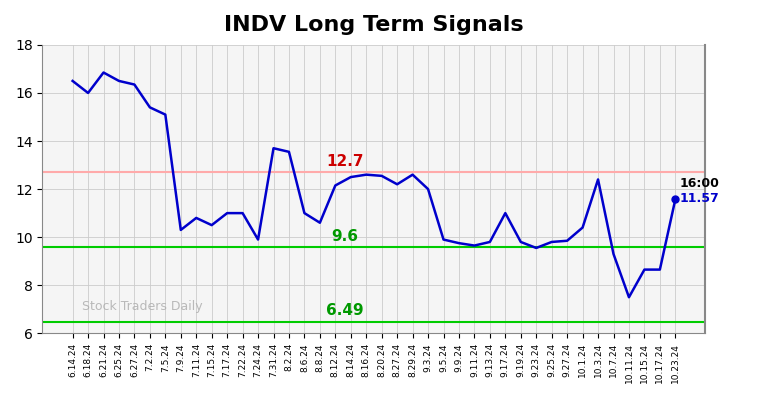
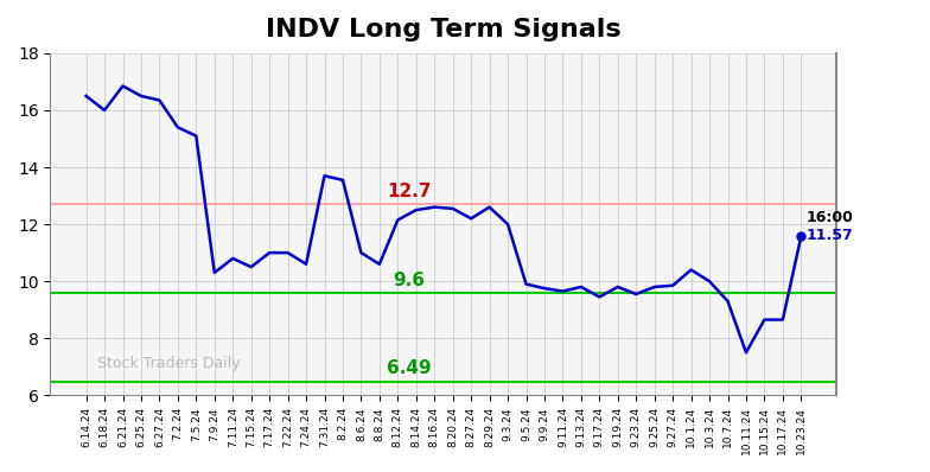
7.24.24: 9.90 -> 10.60
9.17.24: 11.00 -> 9.45
10.3.24: 12.40 -> 10.00
